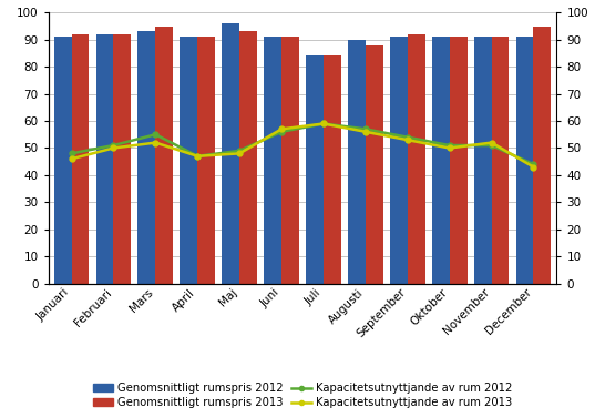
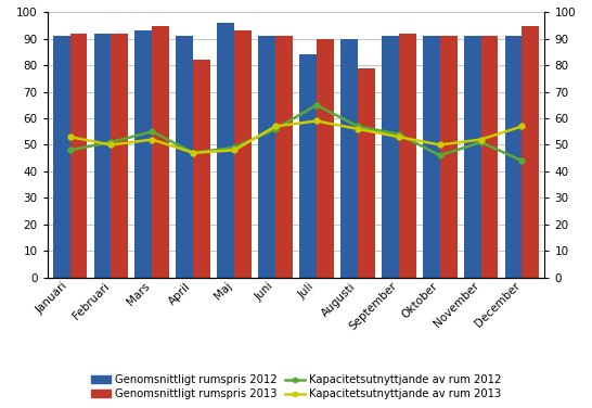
Kapacitetsutnyttjande av rum 2013/Januari: 46 -> 53
Genomsnittligt rumspris 2013/April: 91 -> 82
Kapacitetsutnyttjande av rum 2012/Juli: 59 -> 65
Genomsnittligt rumspris 2013/Juli: 84 -> 90
Genomsnittligt rumspris 2013/Augusti: 88 -> 79
Kapacitetsutnyttjande av rum 2012/Oktober: 51 -> 46
Kapacitetsutnyttjande av rum 2013/December: 43 -> 57
